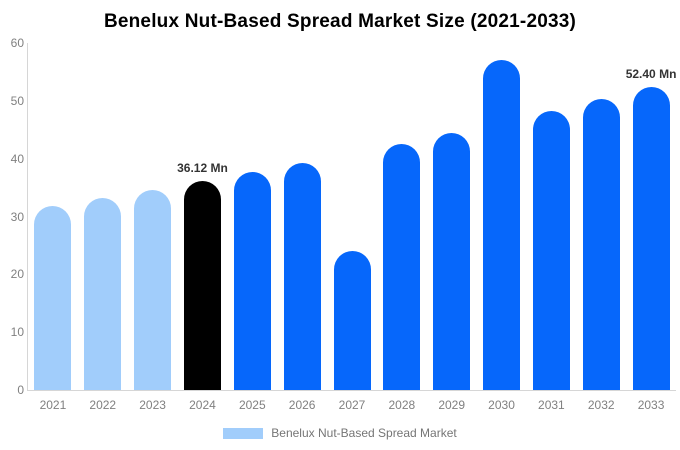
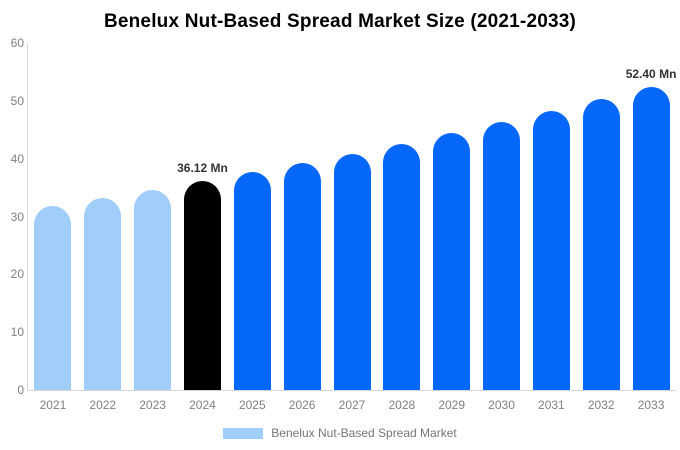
2027: 24 -> 41
2030: 57 -> 46
